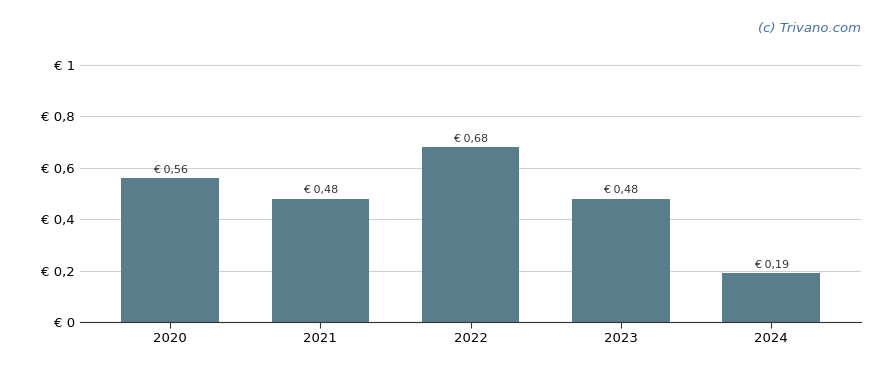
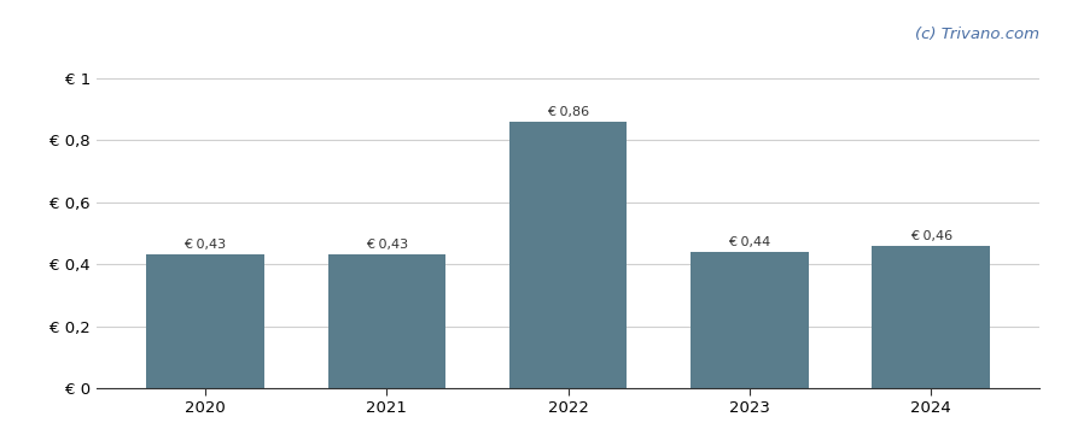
2020: 0,56 -> 0,43
2021: 0,48 -> 0,43
2022: 0,68 -> 0,86
2023: 0,48 -> 0,44
2024: 0,19 -> 0,46
